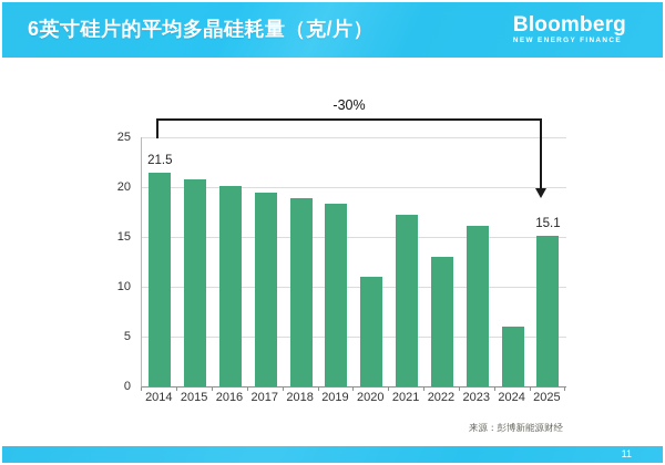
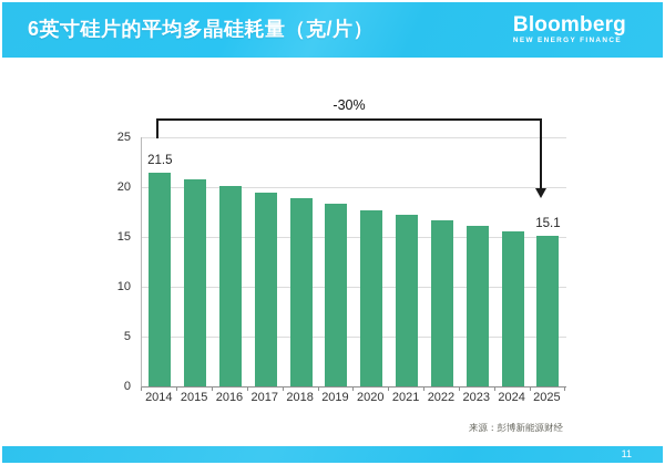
2020: 11 -> 18
2022: 13 -> 17
2024: 6 -> 16
